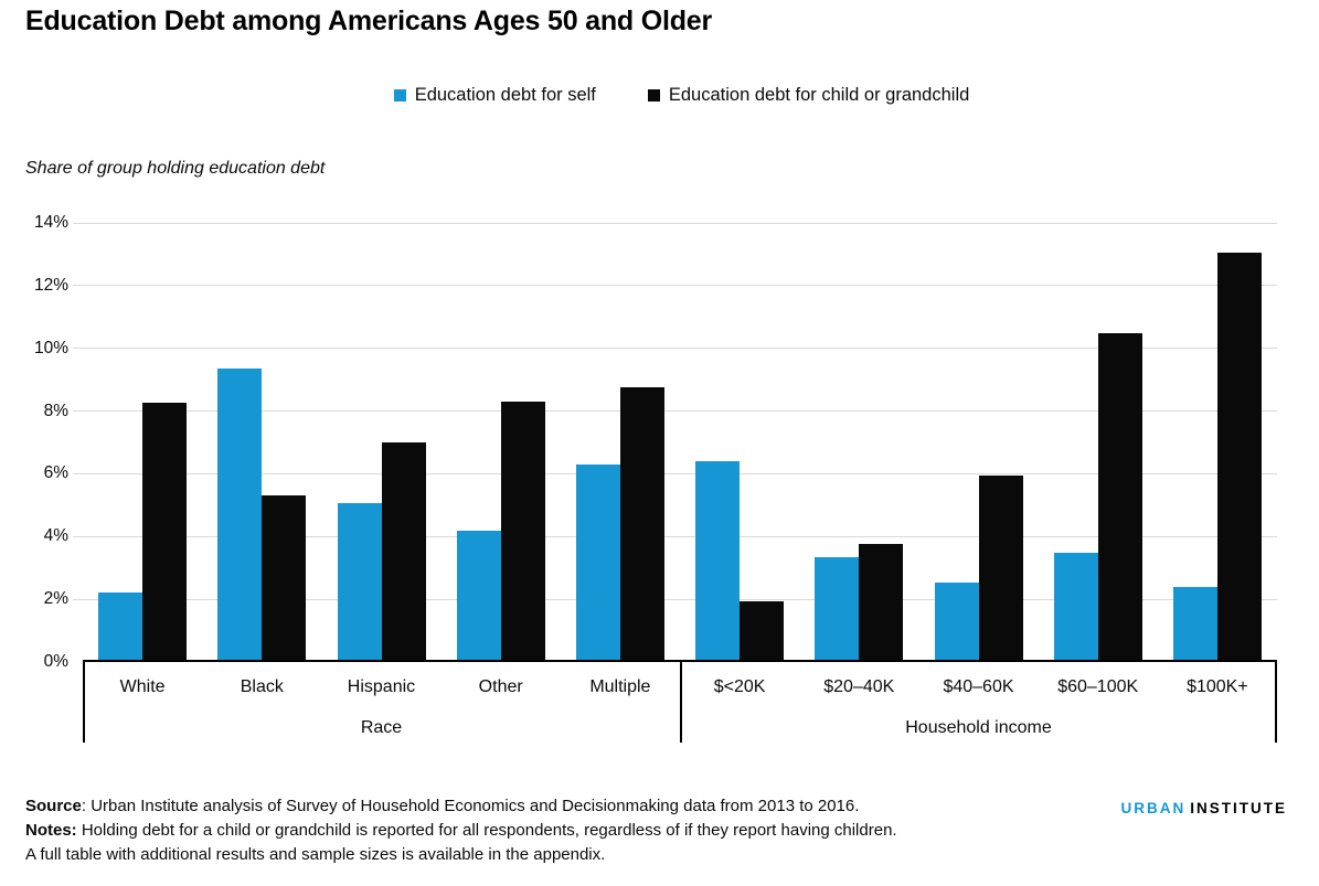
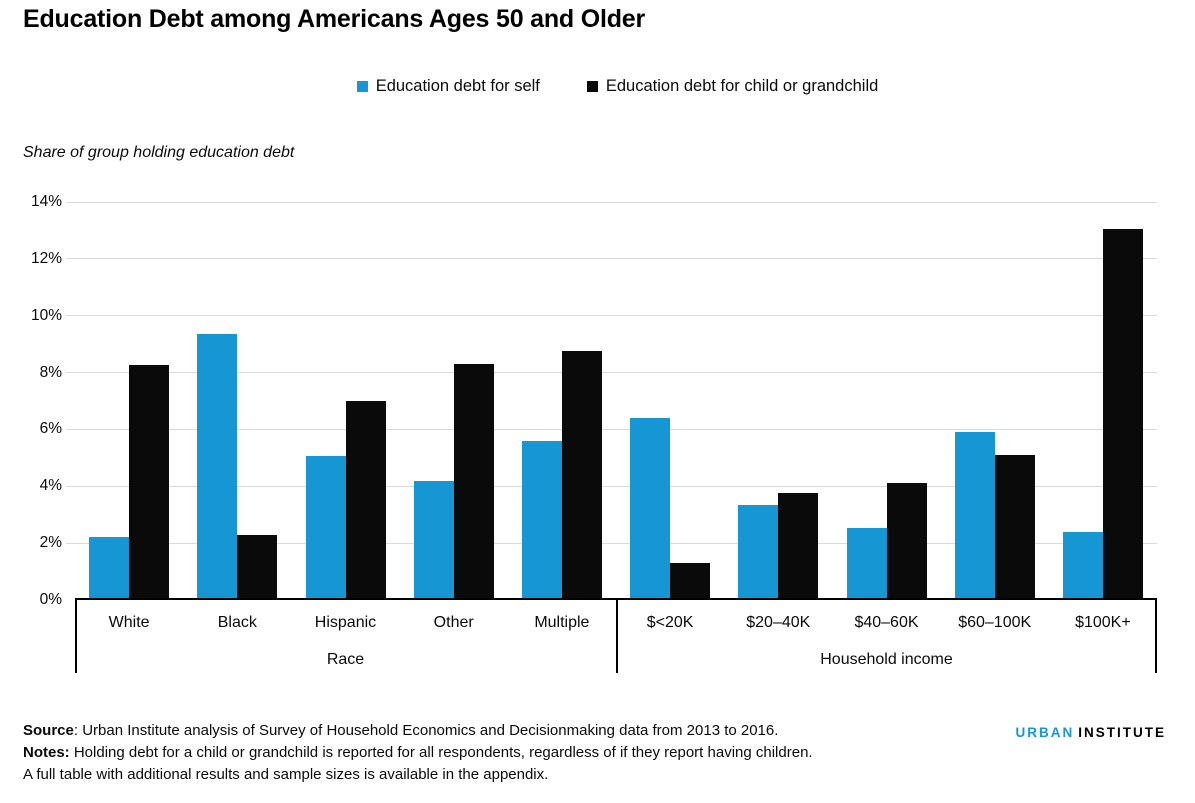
Education debt for child or grandchild/Black: 5.3% -> 2.3%
Education debt for self/Multiple: 6.3% -> 5.6%
Education debt for child or grandchild/$<20K: 1.9% -> 1.3%
Education debt for child or grandchild/$40–60K: 6.0% -> 4.1%
Education debt for self/$60–100K: 3.5% -> 5.9%
Education debt for child or grandchild/$60–100K: 10.5% -> 5.1%
